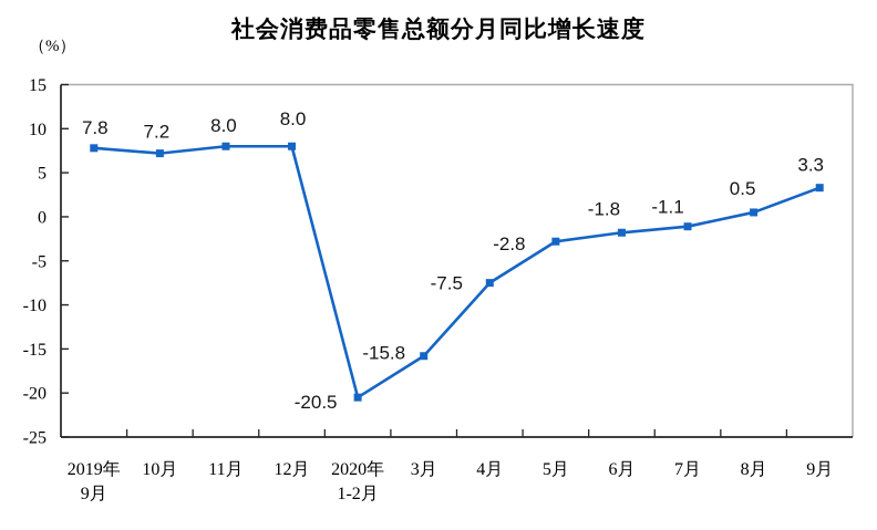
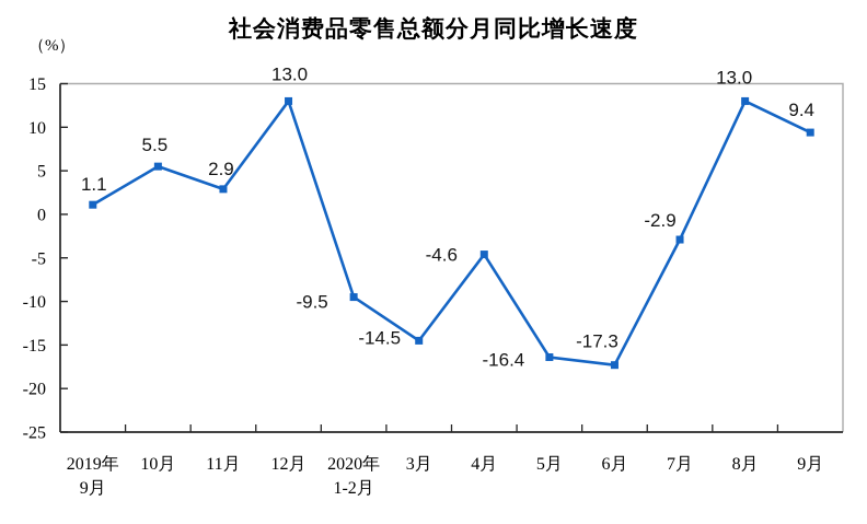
2019年 9月: 7.8 -> 1.1
10月: 7.2 -> 5.5
11月: 8.0 -> 2.9
12月: 8.0 -> 13.0
2020年 1-2月: -20.5 -> -9.5
3月: -15.8 -> -14.5
4月: -7.5 -> -4.6
5月: -2.8 -> -16.4
6月: -1.8 -> -17.3
7月: -1.1 -> -2.9
8月: 0.5 -> 13.0
9月: 3.3 -> 9.4
